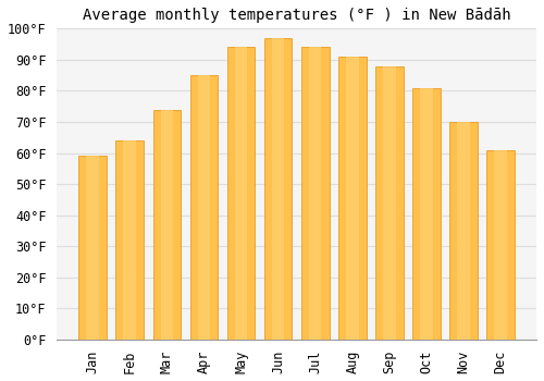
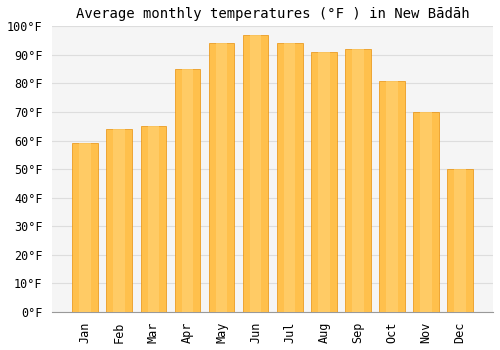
Mar: 74°F -> 65°F
Sep: 88°F -> 92°F
Dec: 61°F -> 50°F
